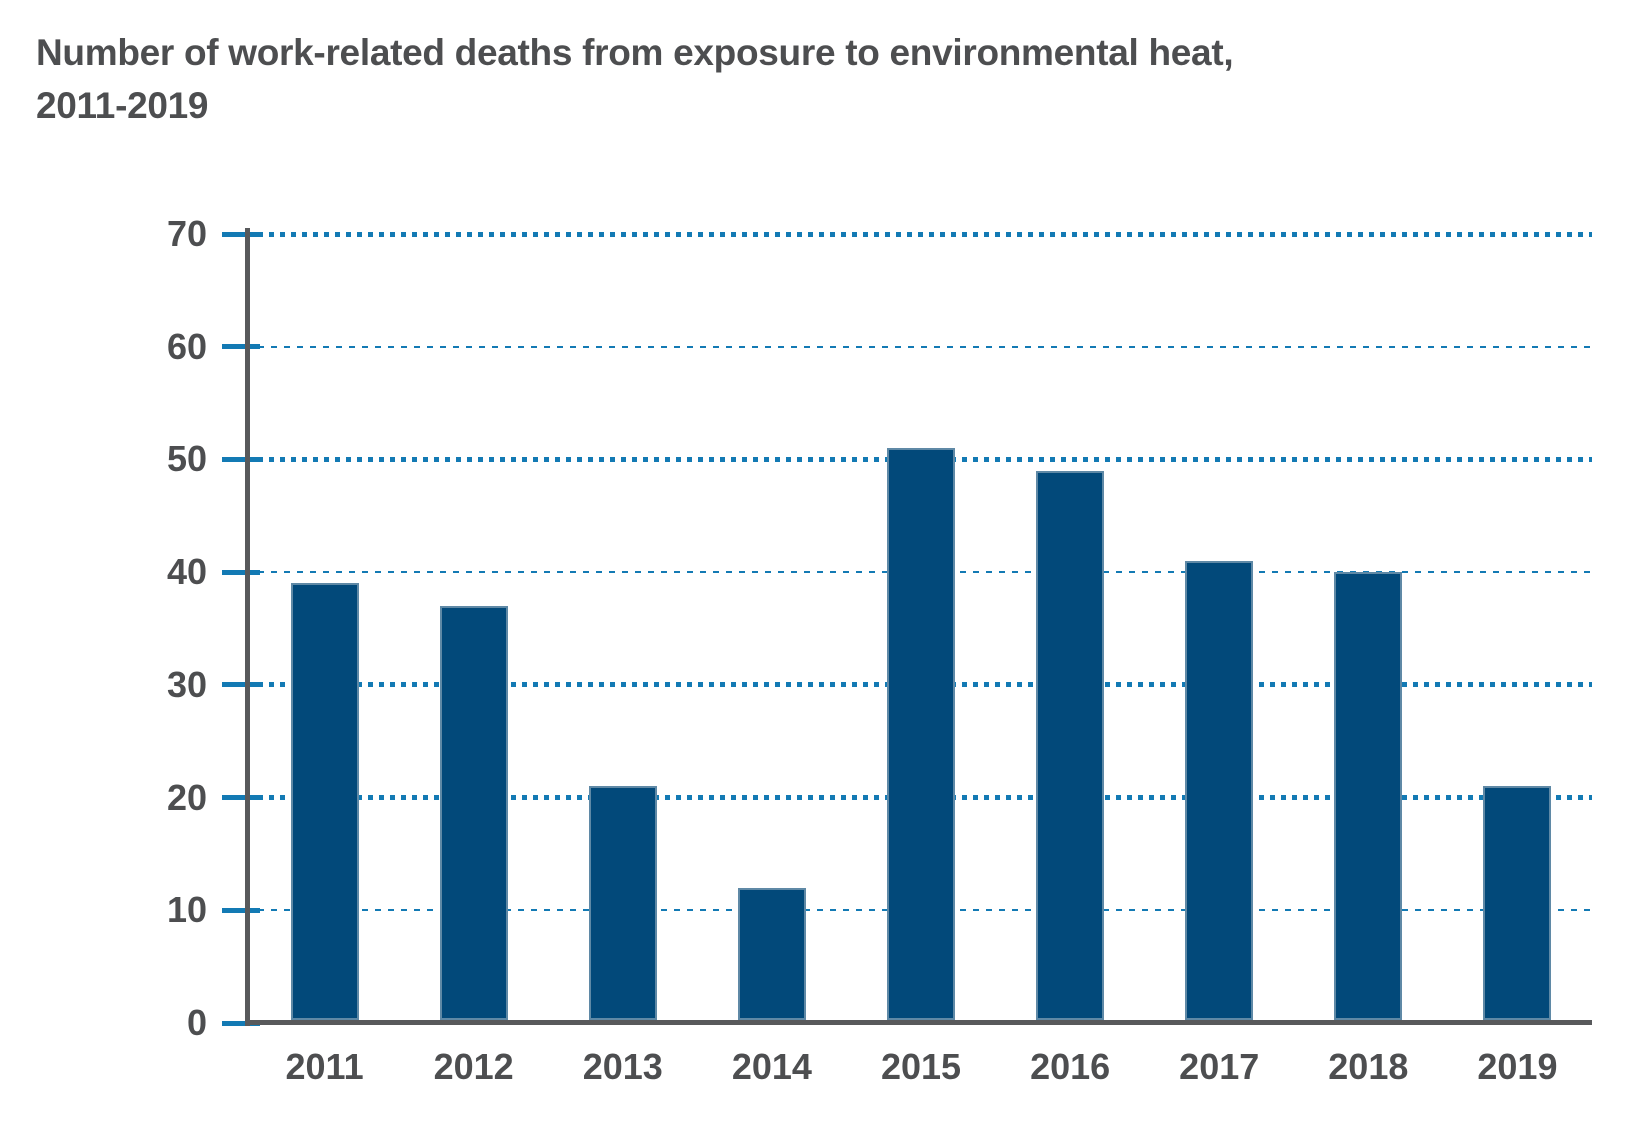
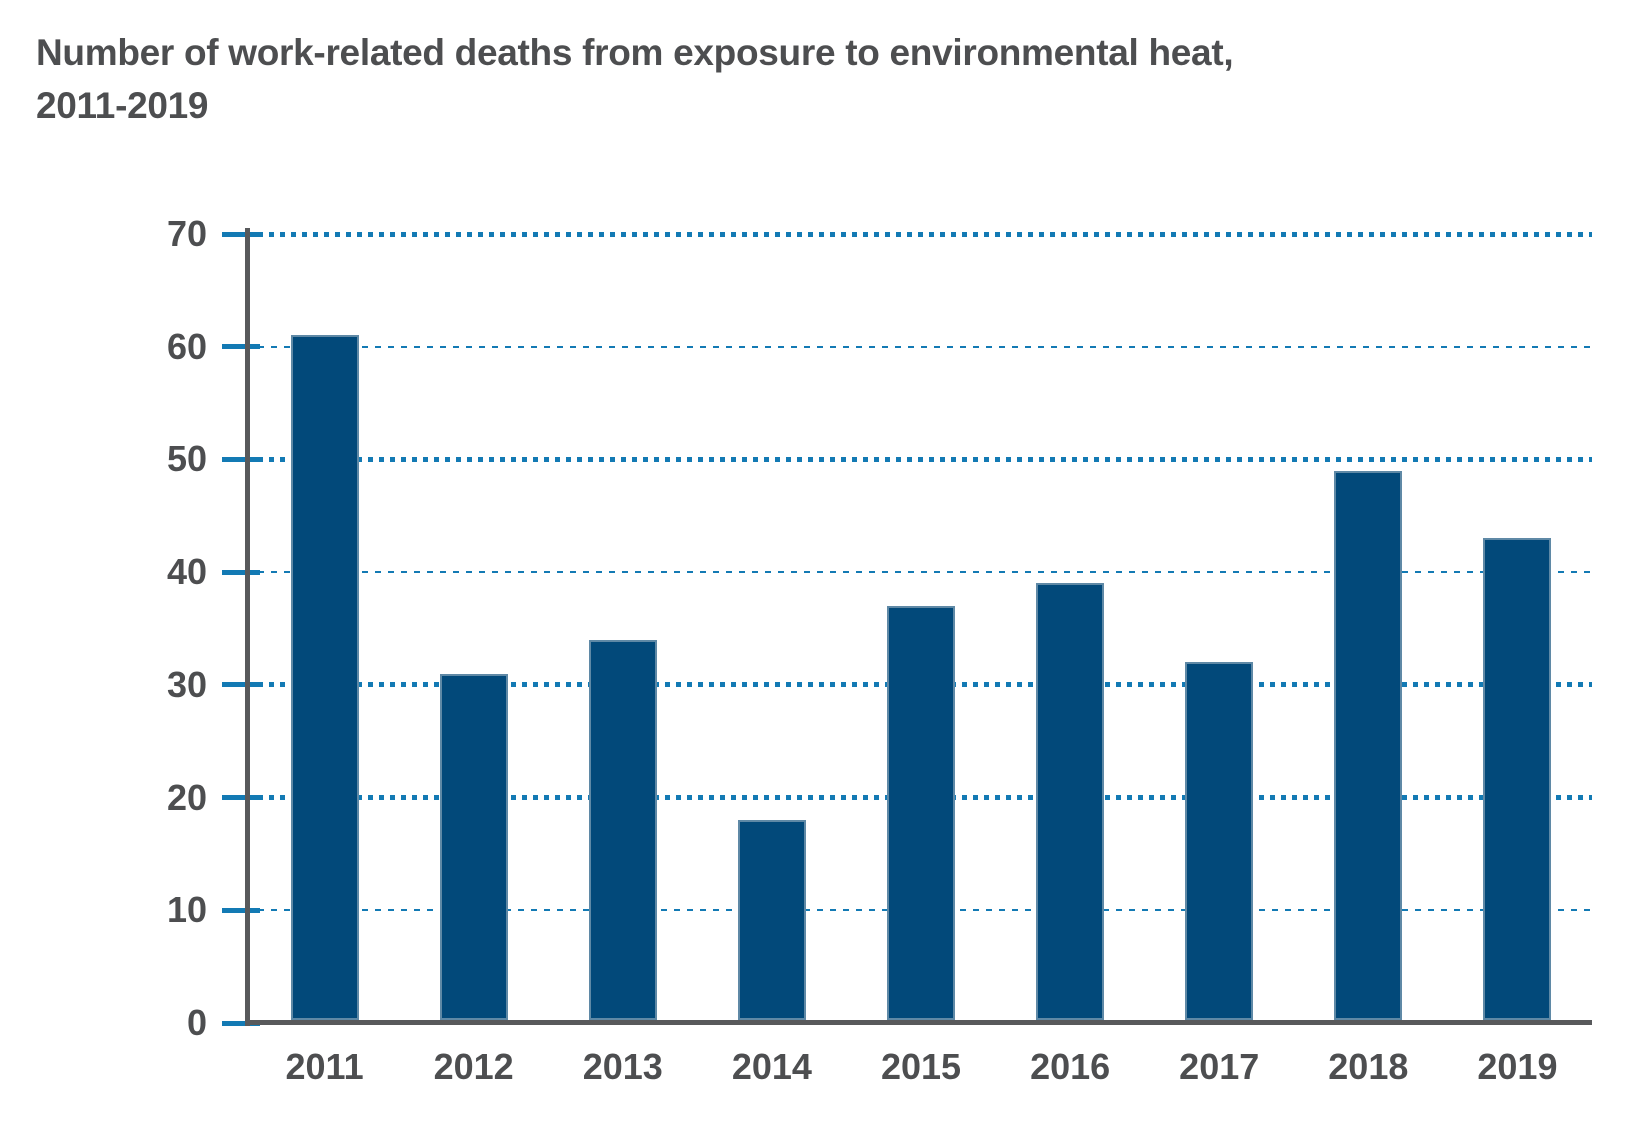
2011: 39 -> 61
2012: 37 -> 31
2013: 21 -> 34
2014: 12 -> 18
2015: 51 -> 37
2016: 49 -> 39
2017: 41 -> 32
2018: 40 -> 49
2019: 21 -> 43
